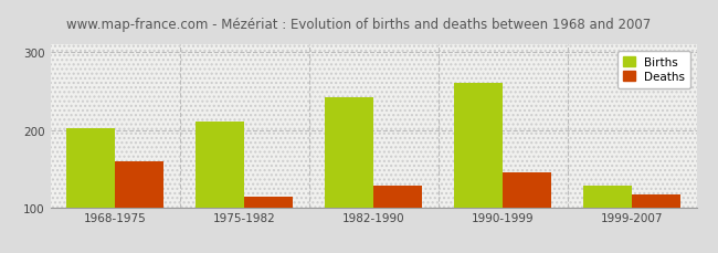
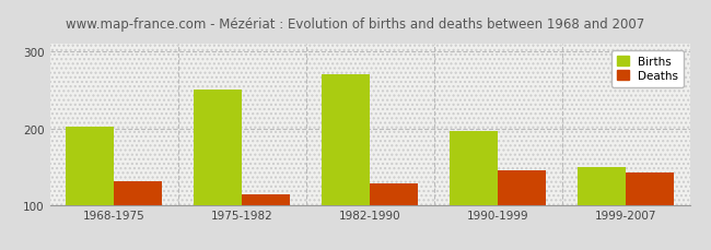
Deaths/1968-1975: 160 -> 131
Births/1975-1982: 210 -> 250
Births/1982-1990: 242 -> 270
Births/1990-1999: 260 -> 197
Births/1999-2007: 128 -> 150
Deaths/1999-2007: 116 -> 142
